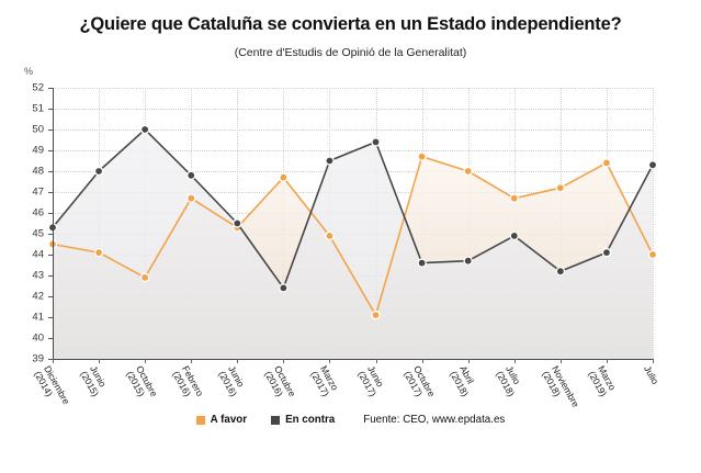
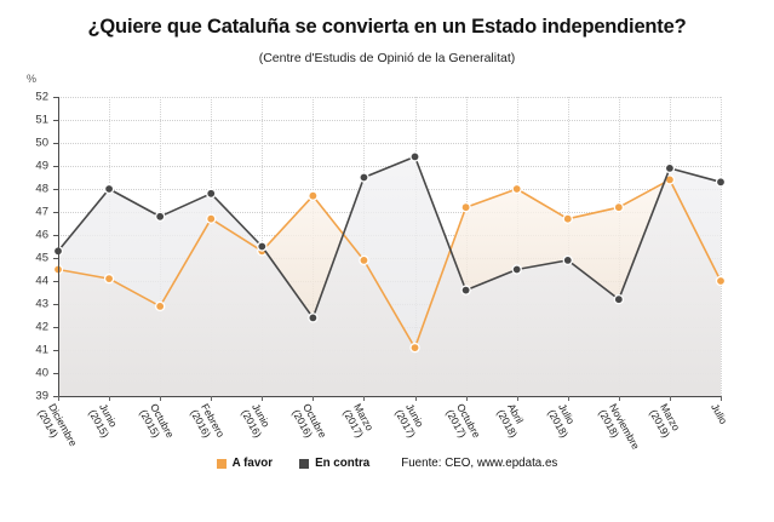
En contra/Octubre (2015): 50.0 -> 46.8
A favor/Octubre (2017): 48.7 -> 47.2
En contra/Abril (2018): 43.7 -> 44.5
En contra/Marzo (2019): 44.1 -> 48.9
